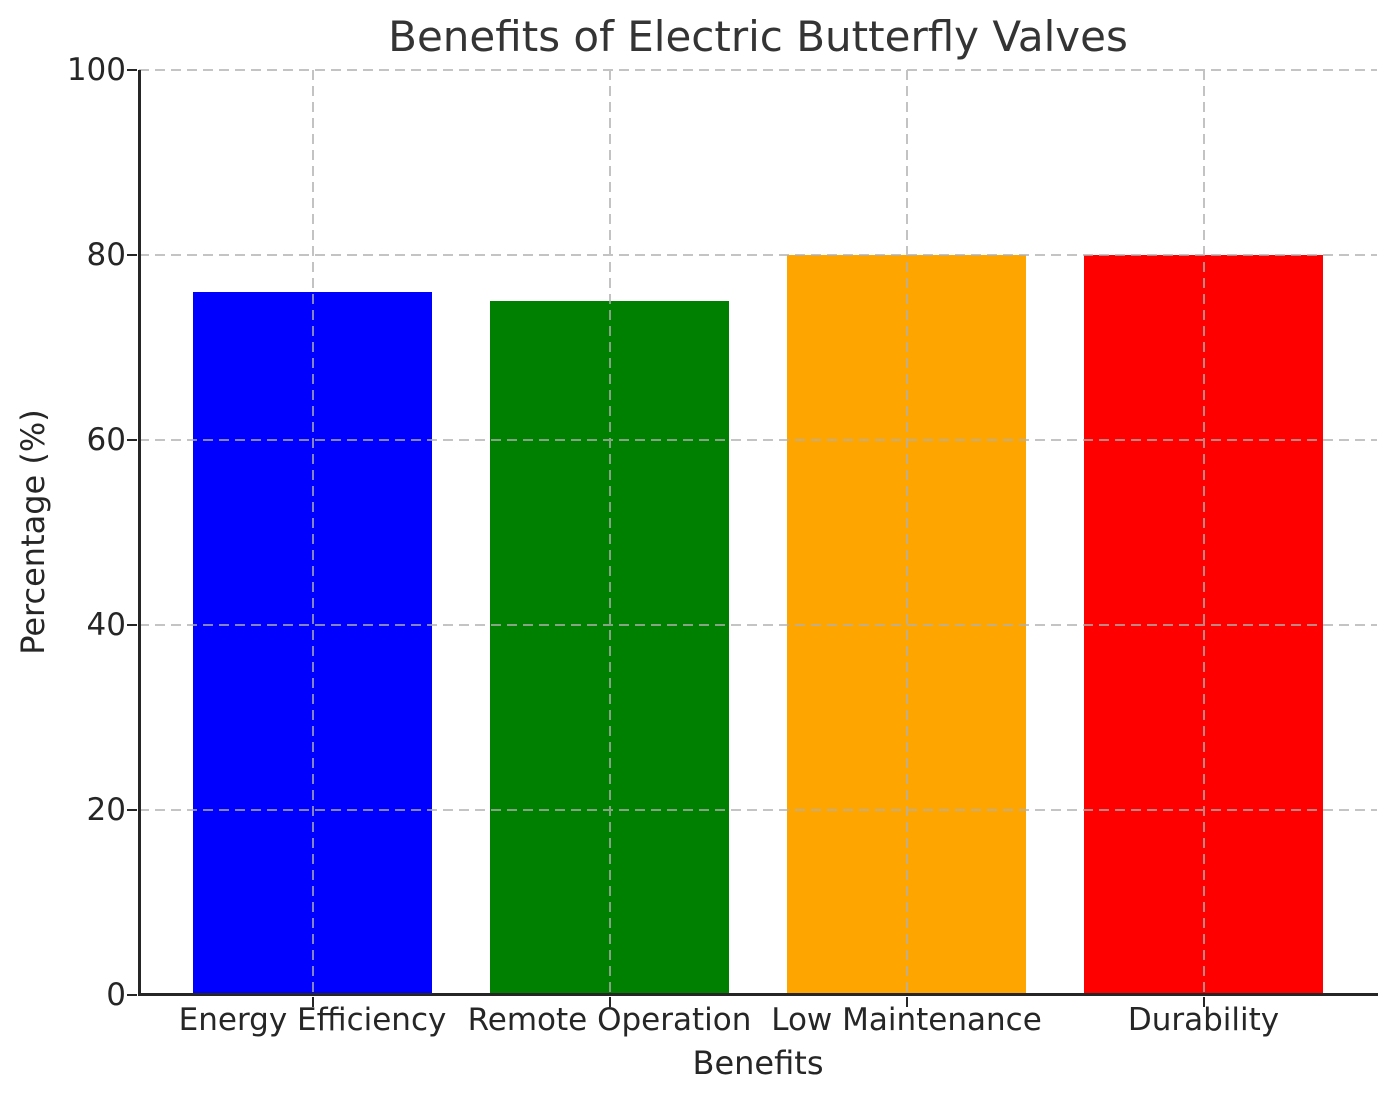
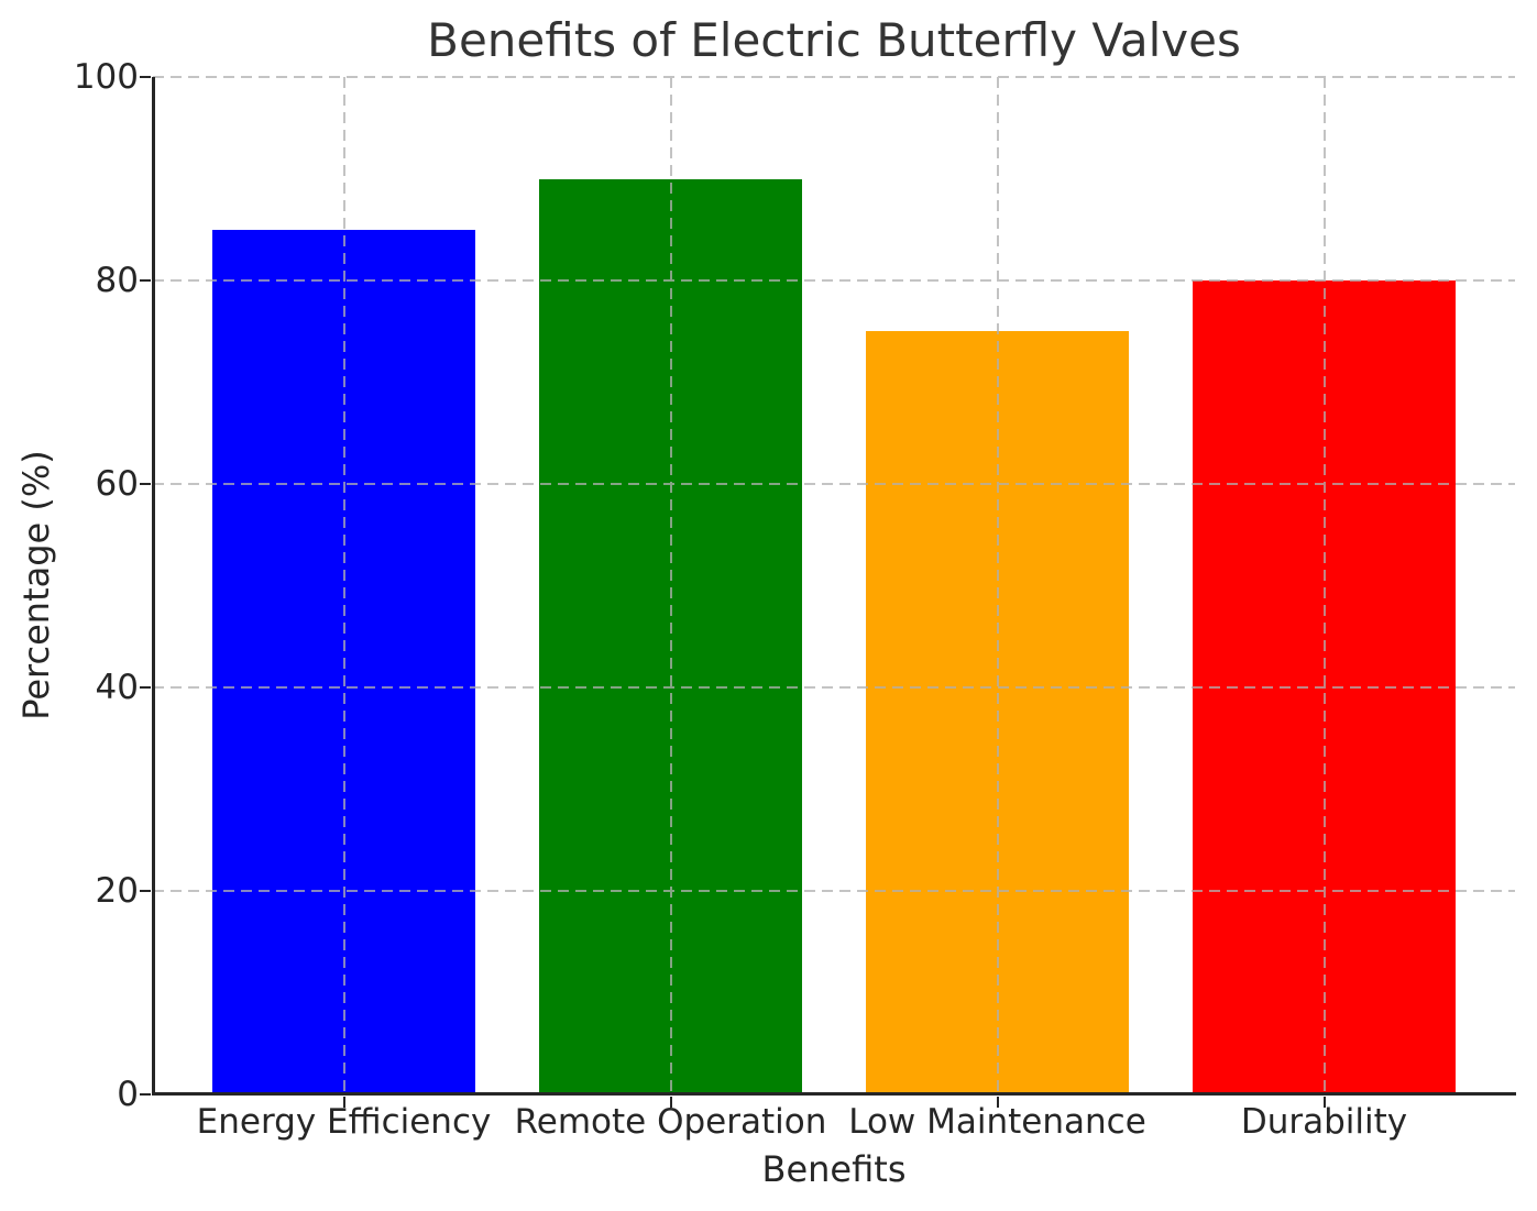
Energy Efficiency: 76 -> 85
Remote Operation: 75 -> 90
Low Maintenance: 80 -> 75
